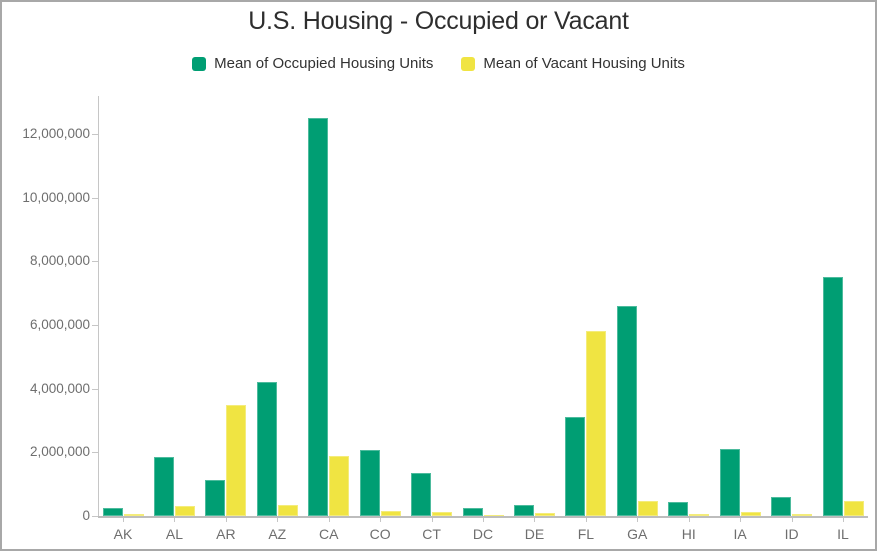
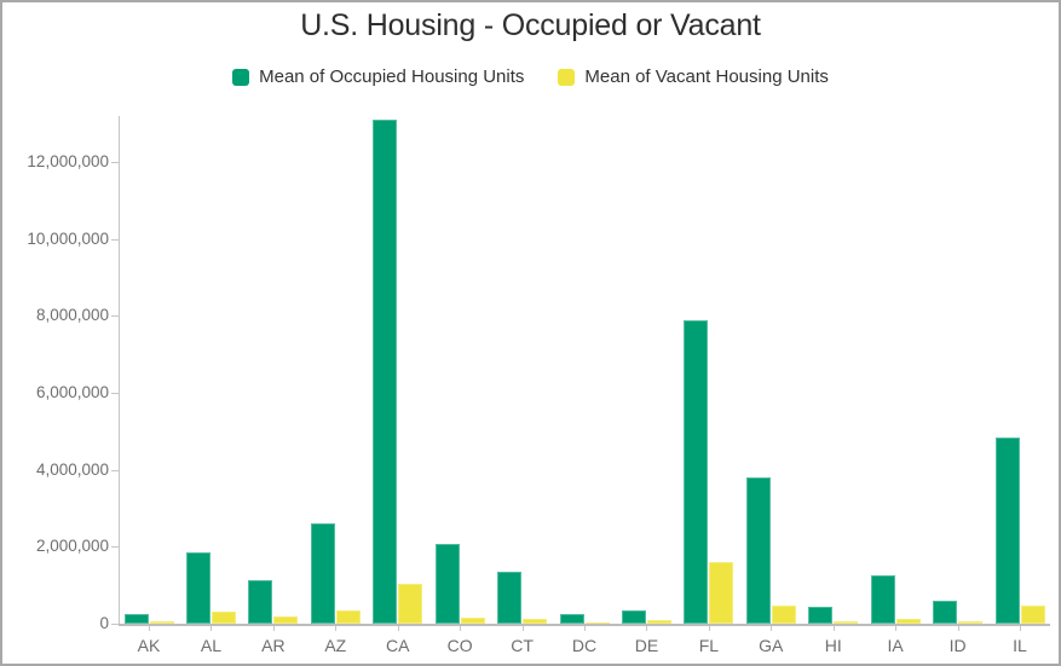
Mean of Vacant Housing Units/AR: 3500000 -> 200000
Mean of Occupied Housing Units/AZ: 4200000 -> 2600000
Mean of Occupied Housing Units/CA: 12500000 -> 13100000
Mean of Vacant Housing Units/CA: 1900000 -> 1000000
Mean of Occupied Housing Units/FL: 3100000 -> 7900000
Mean of Vacant Housing Units/FL: 5800000 -> 1600000
Mean of Occupied Housing Units/GA: 6600000 -> 3800000
Mean of Occupied Housing Units/IA: 2100000 -> 1200000
Mean of Occupied Housing Units/IL: 7500000 -> 4800000
